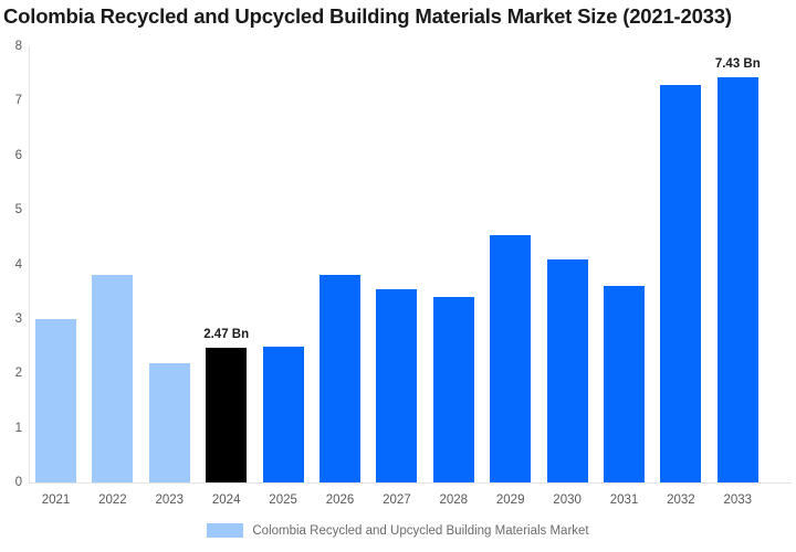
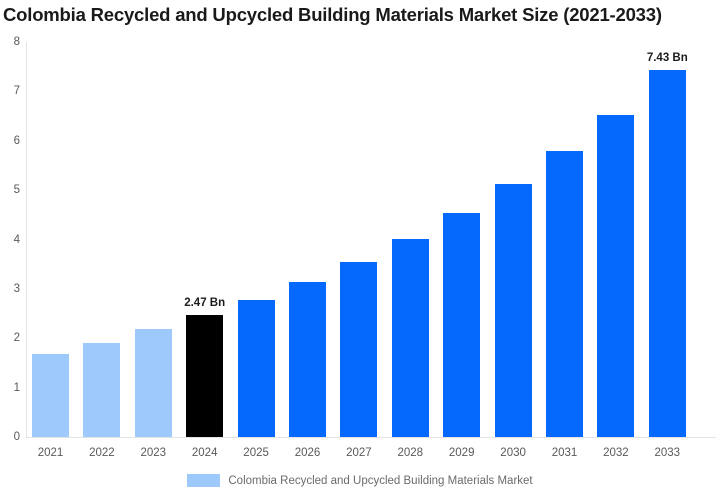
2021: 3.0 -> 1.7
2022: 3.8 -> 1.9
2025: 2.5 -> 2.8
2026: 3.8 -> 3.1
2028: 3.4 -> 4.0
2030: 4.1 -> 5.1
2031: 3.6 -> 5.8
2032: 7.3 -> 6.5
